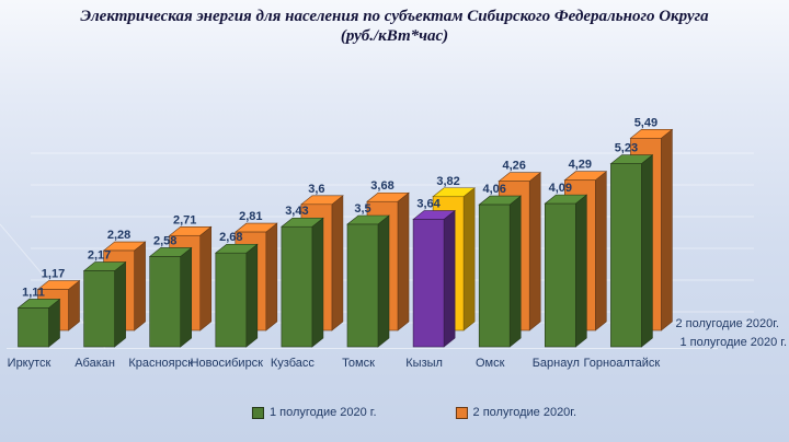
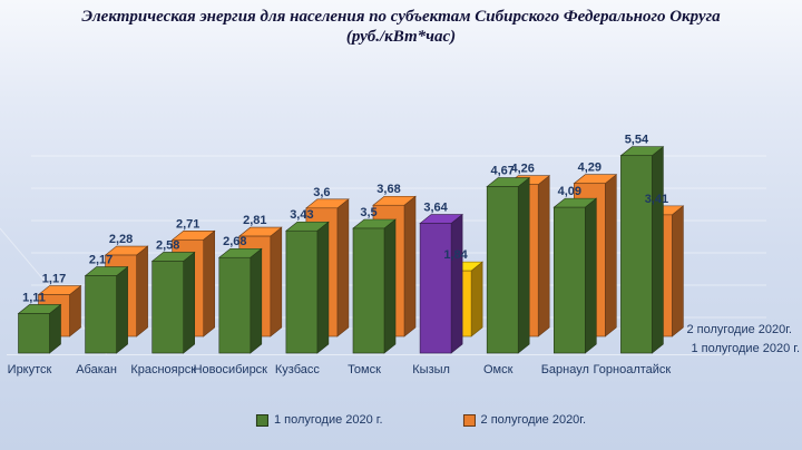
2 полугодие 2020г./Кызыл: 3,82 -> 1,84
1 полугодие 2020 г./Омск: 4,06 -> 4,67
1 полугодие 2020 г./Горноалтайск: 5,23 -> 5,54
2 полугодие 2020г./Горноалтайск: 5,49 -> 3,41
